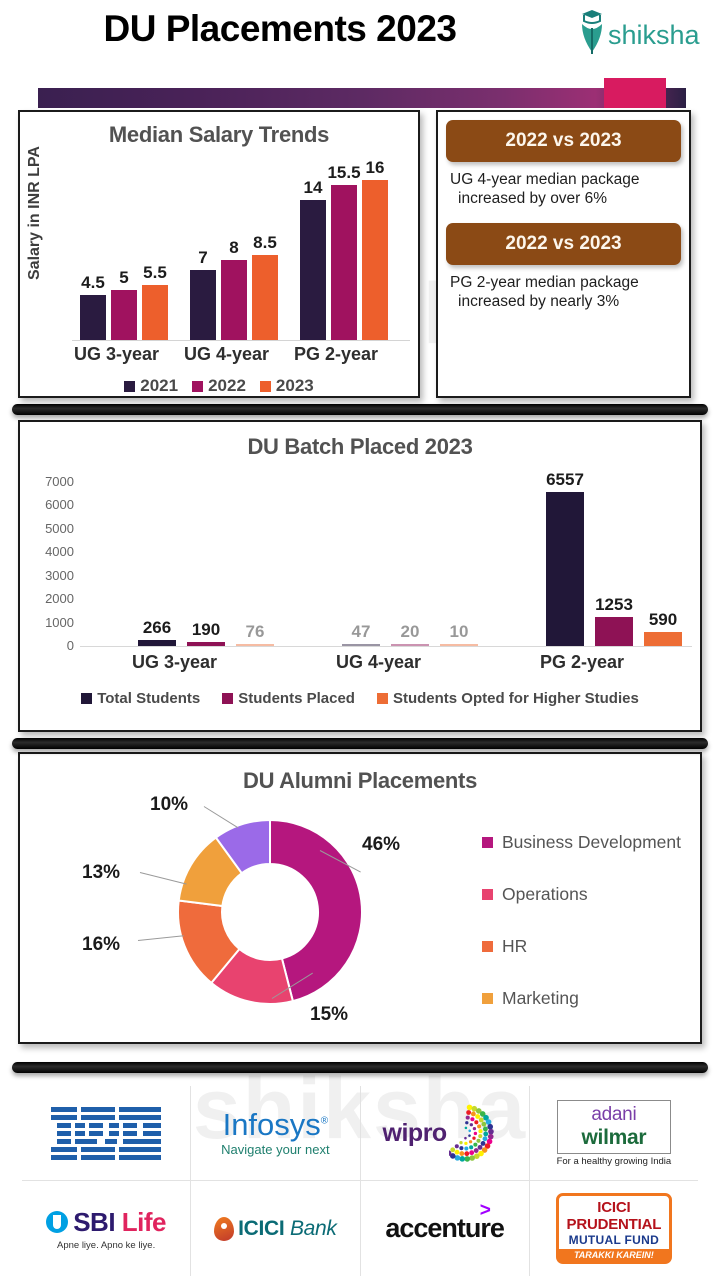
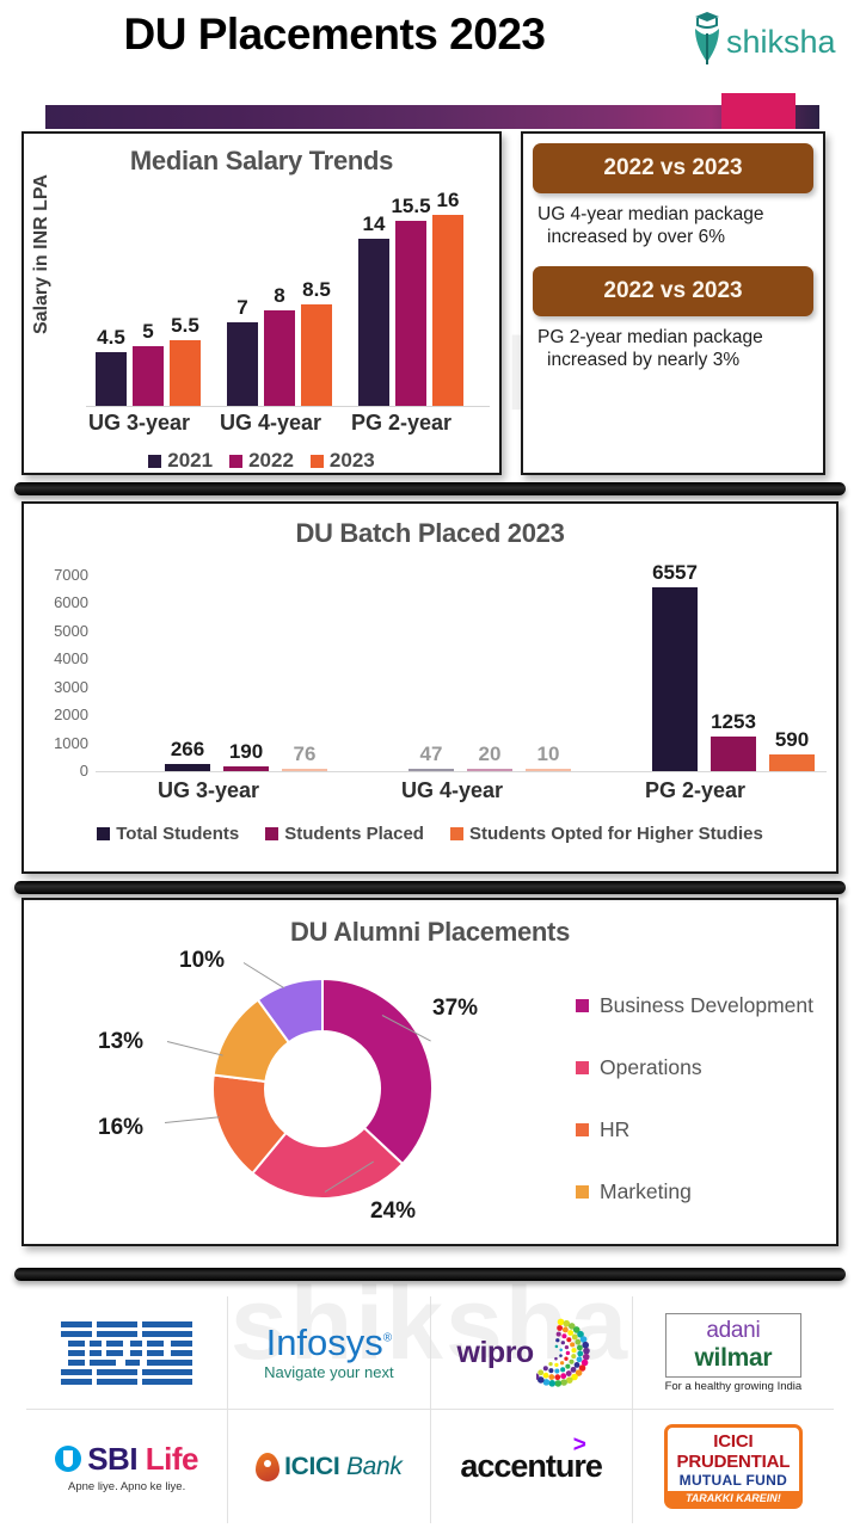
DU Alumni Placements/Business Development: 46% -> 37%
DU Alumni Placements/Operations: 15% -> 24%
